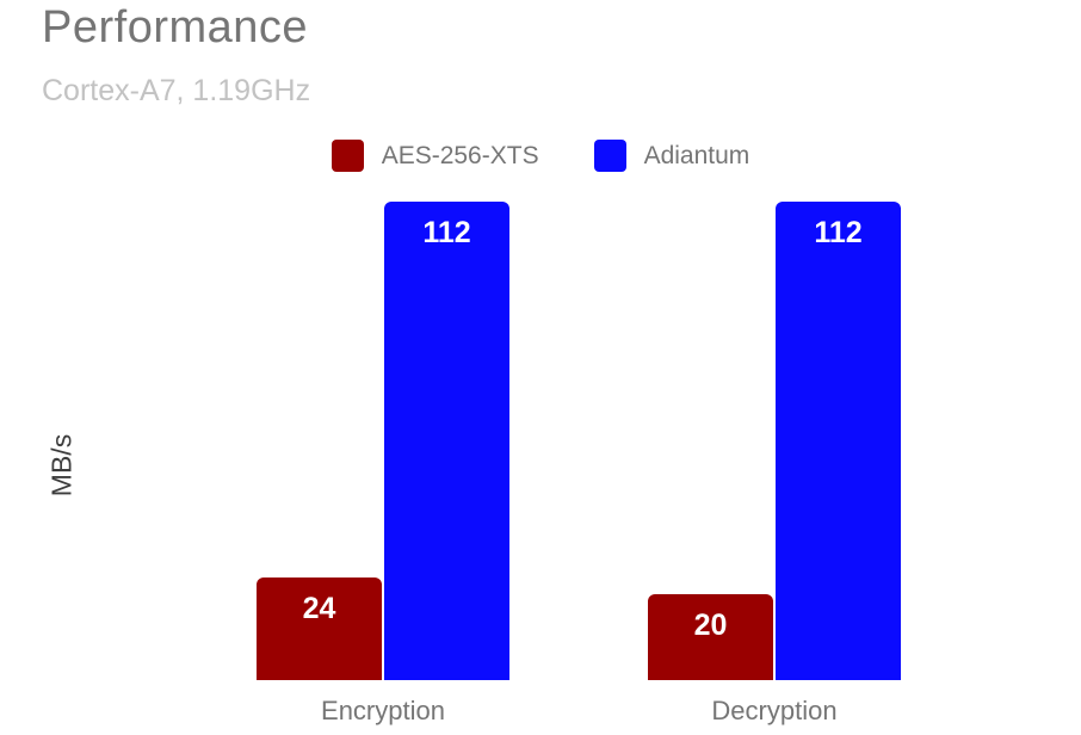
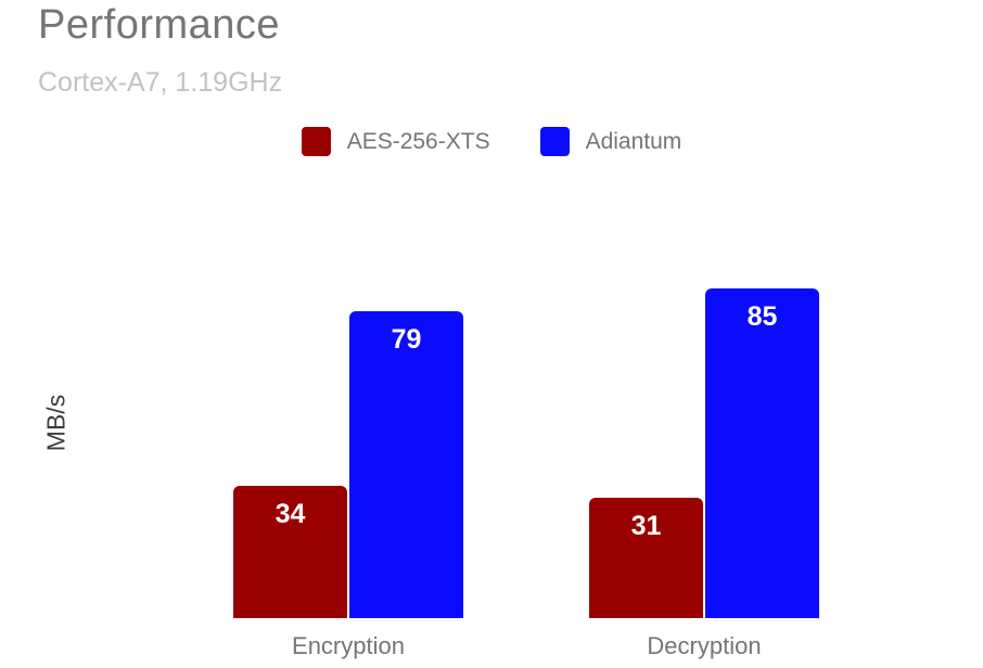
AES-256-XTS/Encryption: 24 -> 34
Adiantum/Encryption: 112 -> 79
AES-256-XTS/Decryption: 20 -> 31
Adiantum/Decryption: 112 -> 85
